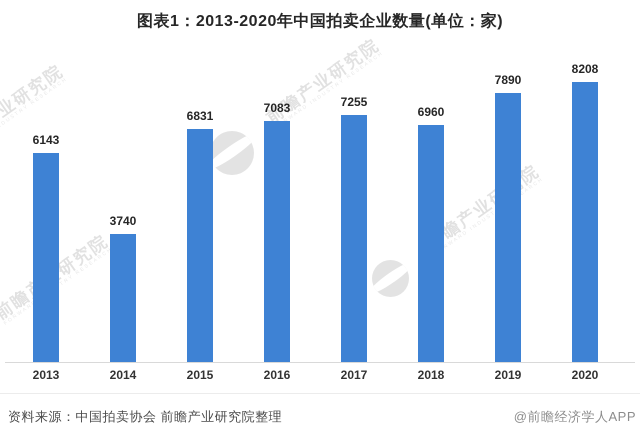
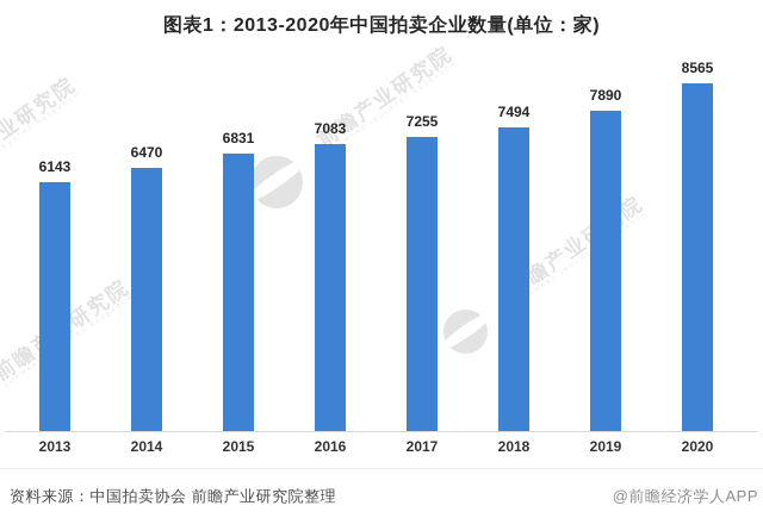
2014: 3740 -> 6470
2018: 6960 -> 7494
2020: 8208 -> 8565
